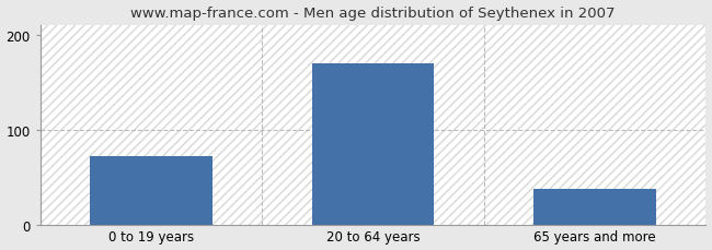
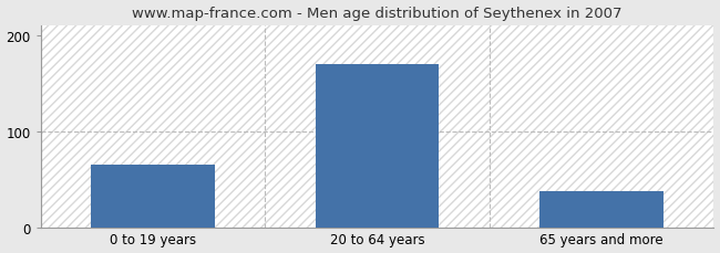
0 to 19 years: 72 -> 65
